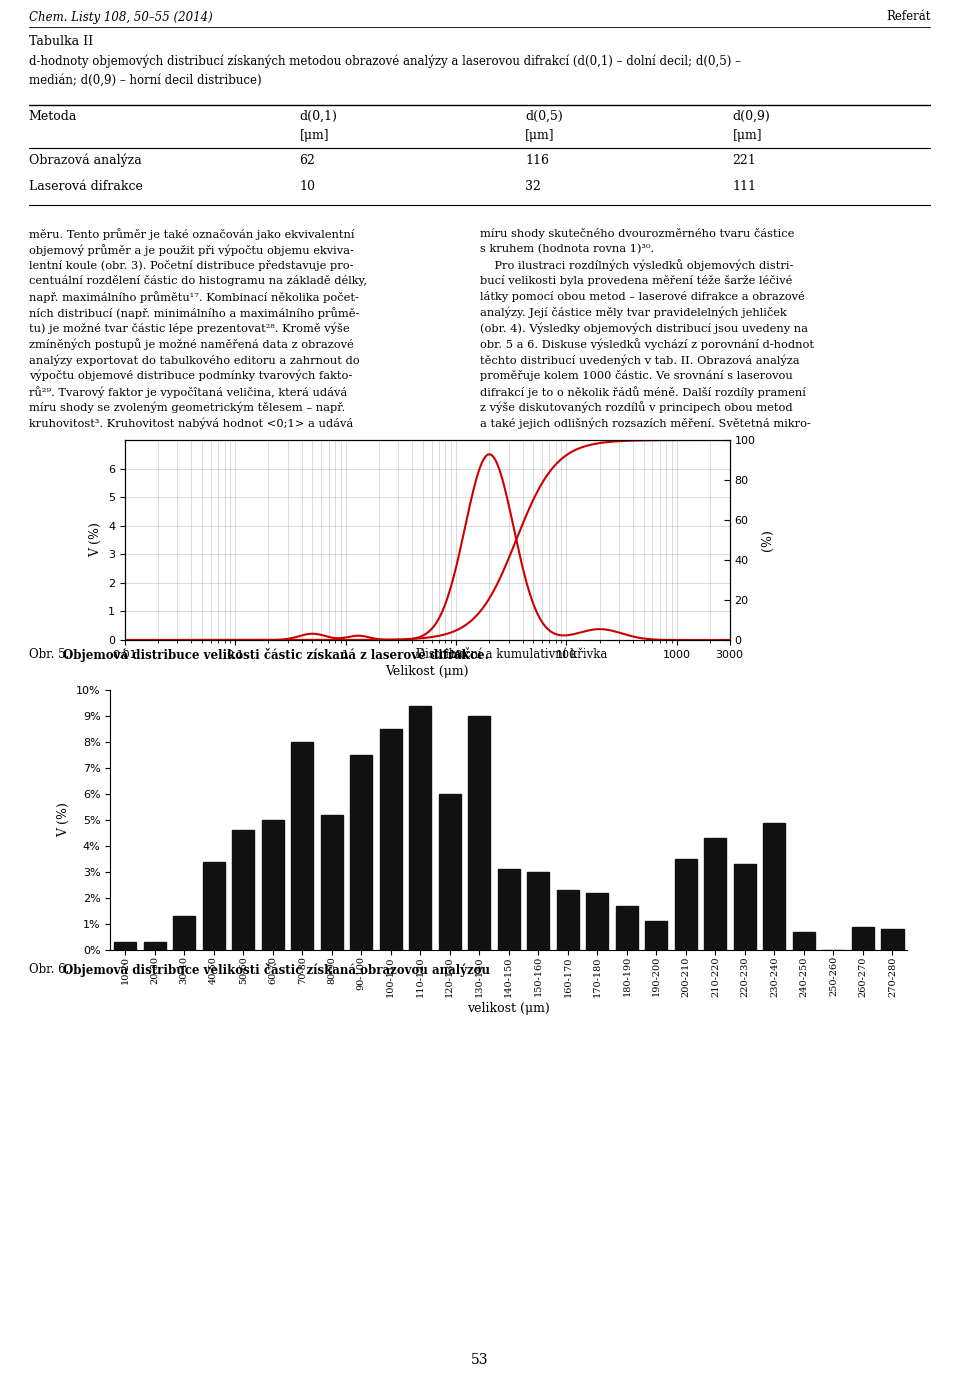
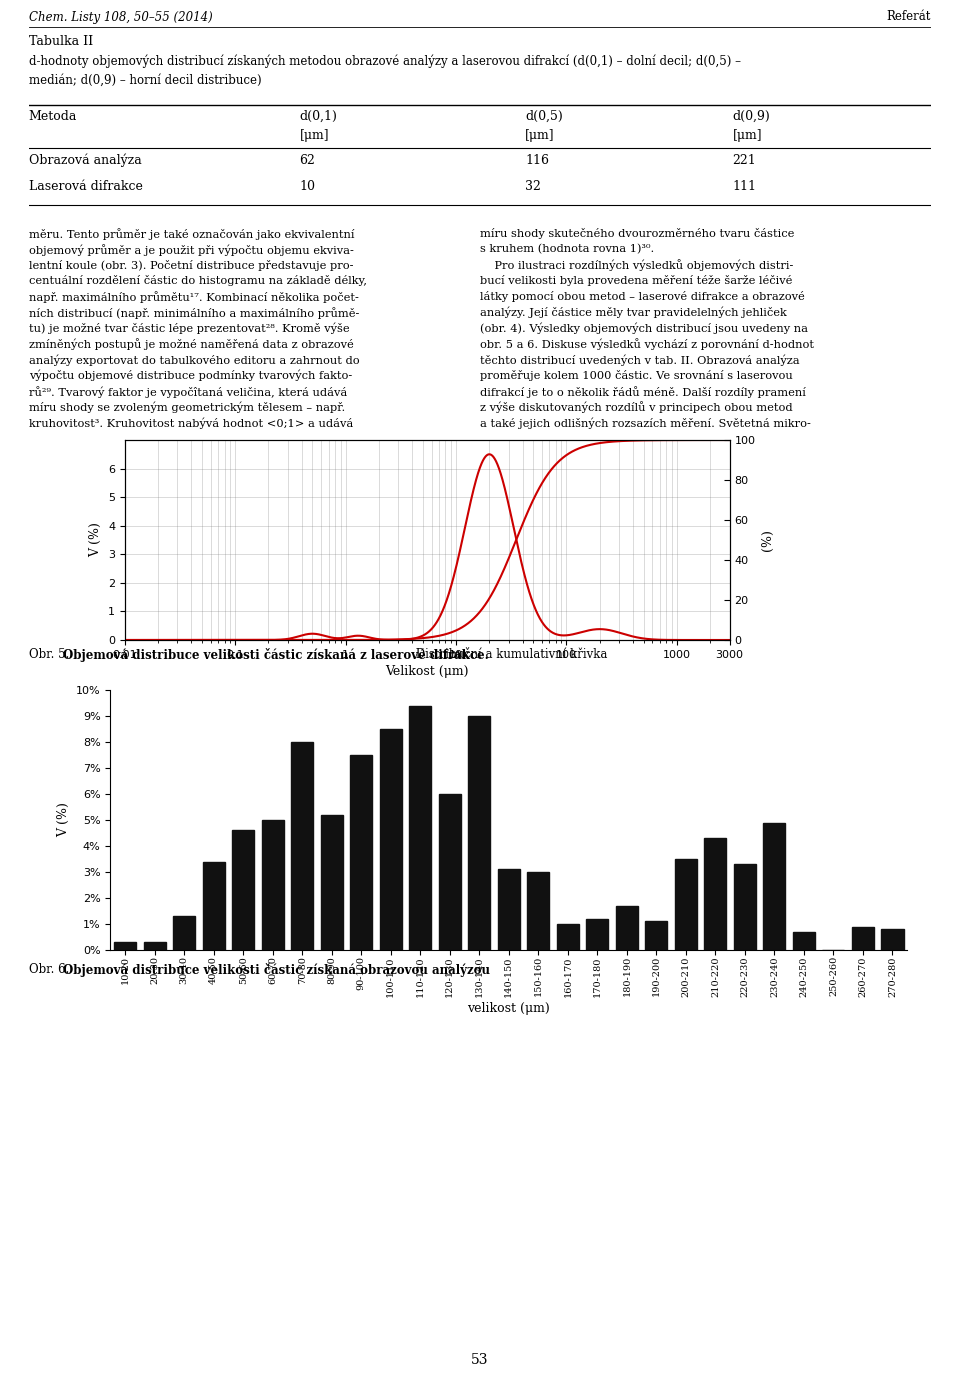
160-170: 2.3% -> 1.0%
170-180: 2.2% -> 1.2%
